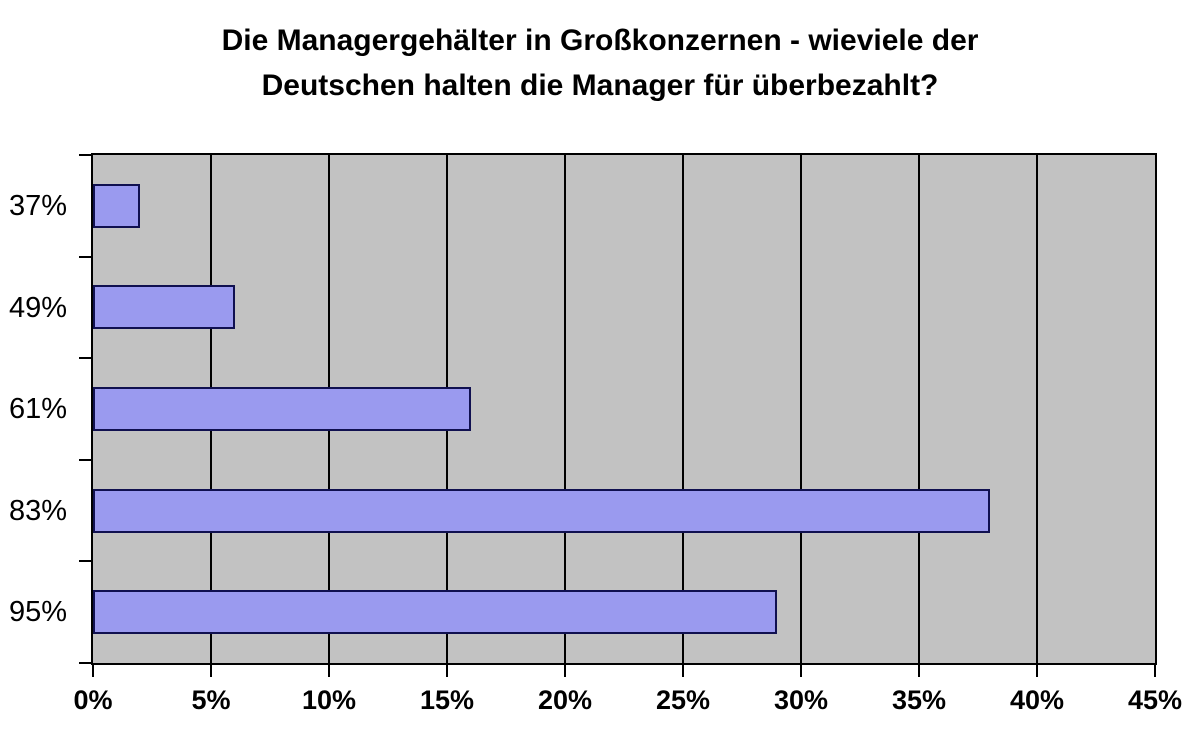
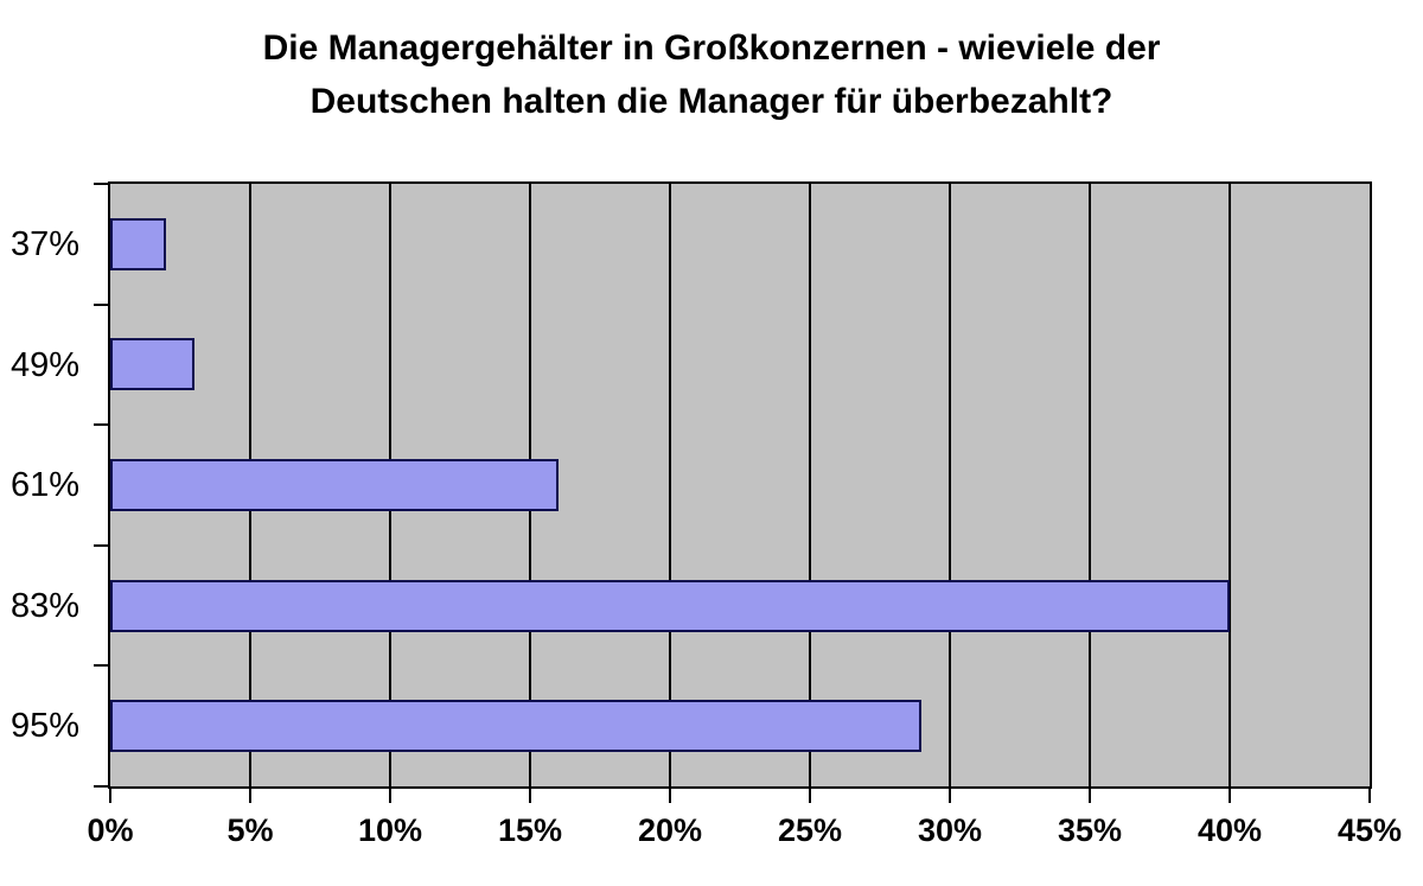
49%: 6% -> 3%
83%: 38% -> 40%
